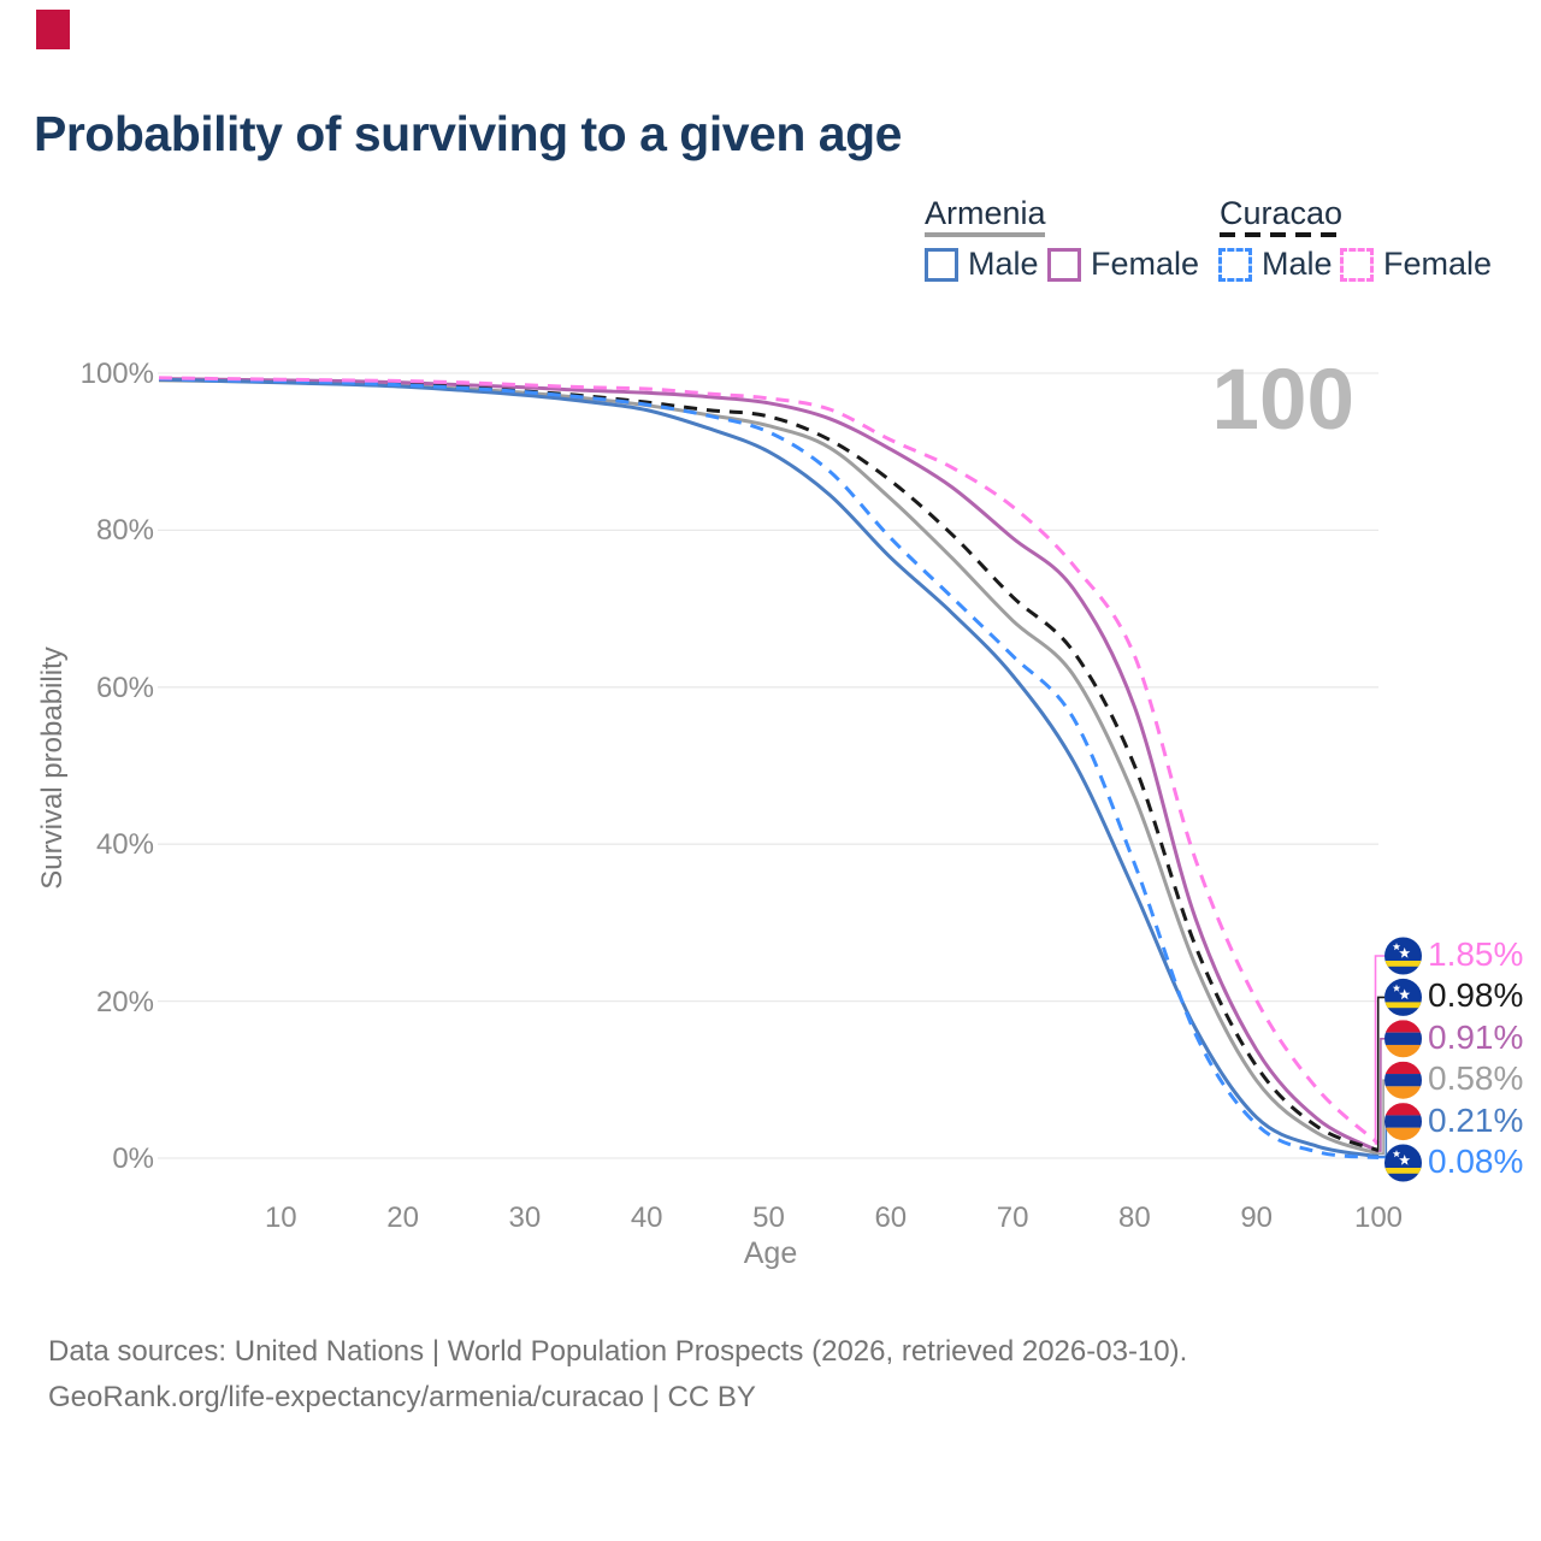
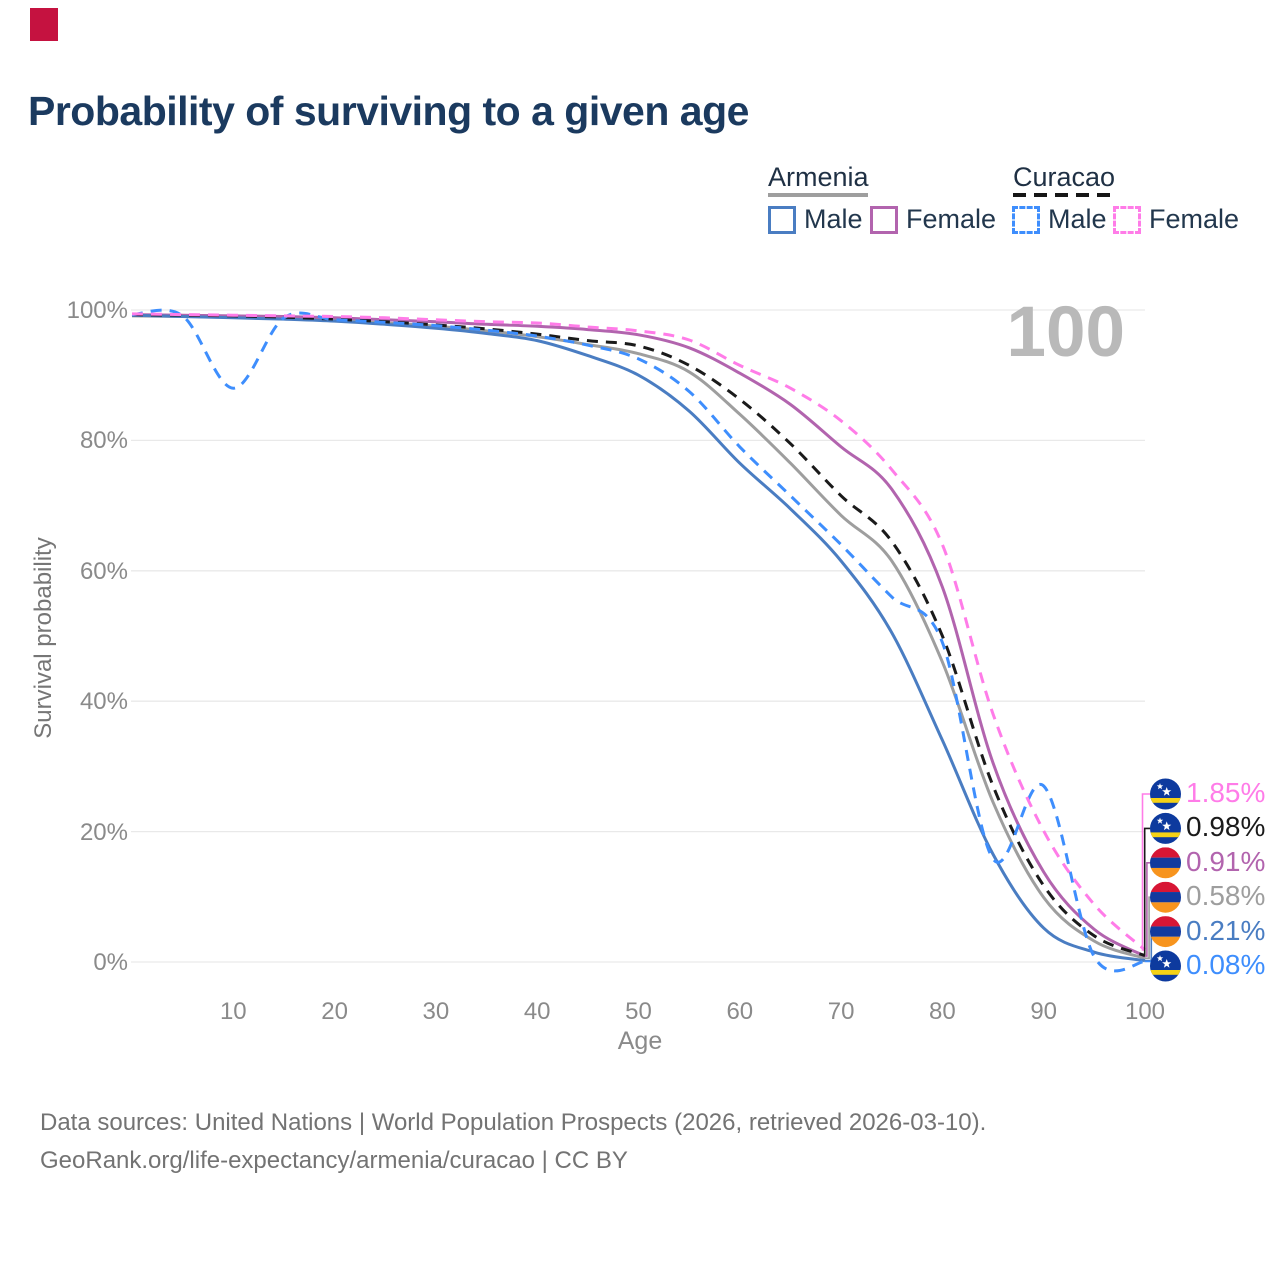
Curacao Male/10: 99% -> 88%
Curacao Male/80: 38% -> 49%
Curacao Male/90: 4% -> 27%
